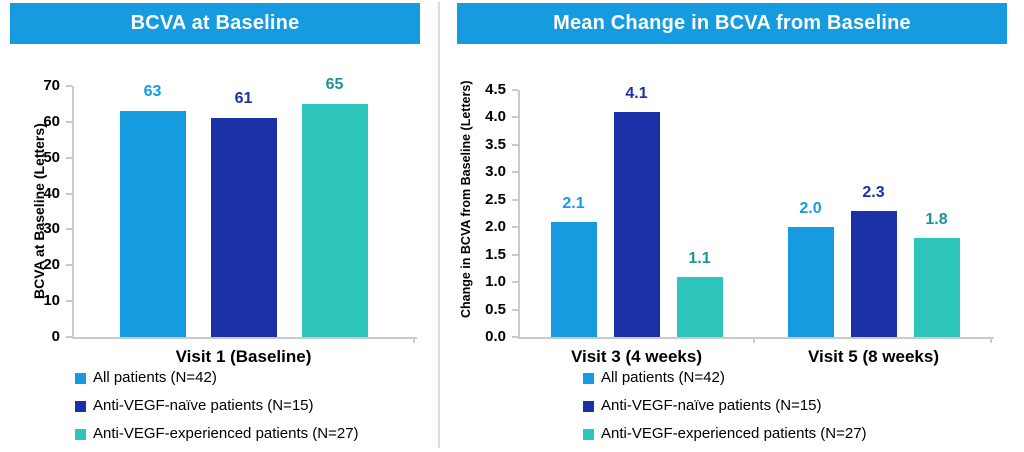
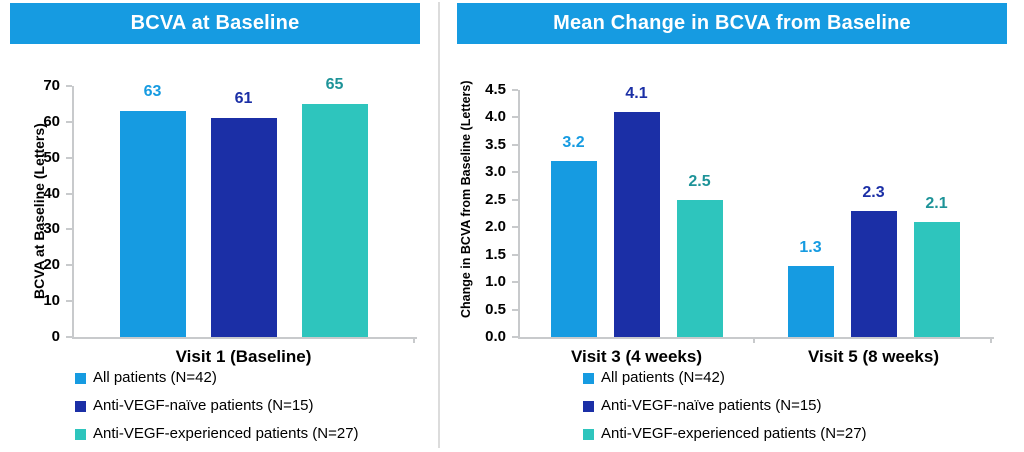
Mean Change in BCVA from Baseline/All patients (N=42)/Visit 3 (4 weeks): 2.1 -> 3.2
Mean Change in BCVA from Baseline/Anti-VEGF-experienced patients (N=27)/Visit 3 (4 weeks): 1.1 -> 2.5
Mean Change in BCVA from Baseline/All patients (N=42)/Visit 5 (8 weeks): 2.0 -> 1.3
Mean Change in BCVA from Baseline/Anti-VEGF-experienced patients (N=27)/Visit 5 (8 weeks): 1.8 -> 2.1
